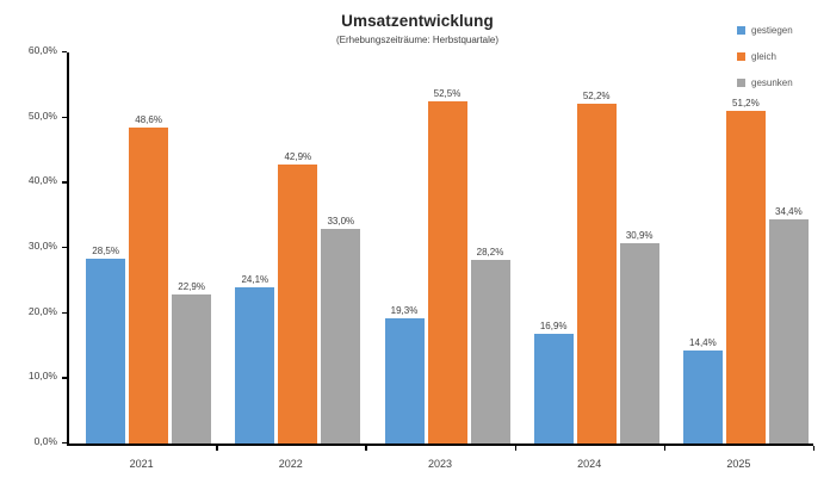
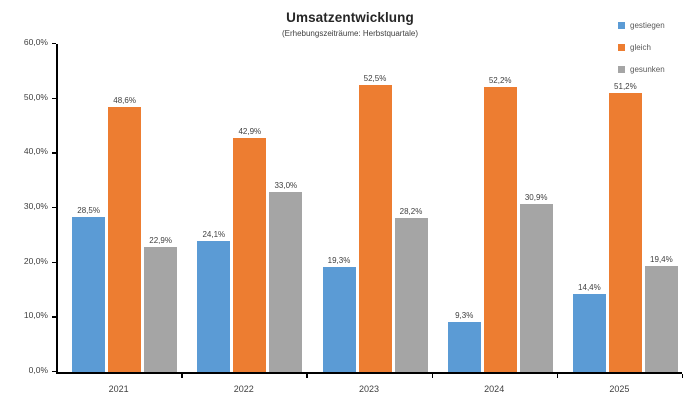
gestiegen/2024: 16,9% -> 9,3%
gesunken/2025: 34,4% -> 19,4%
